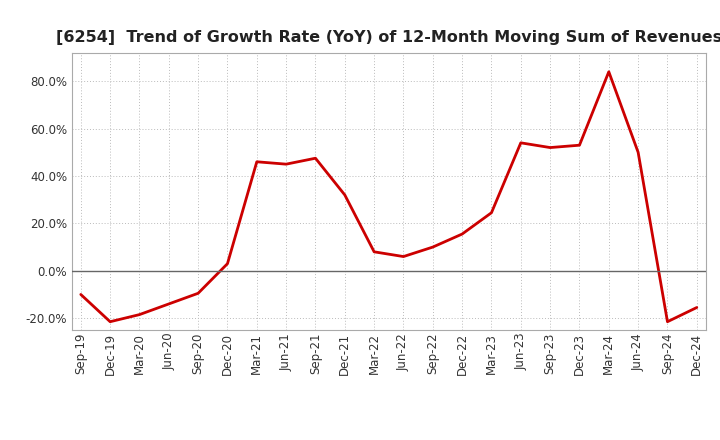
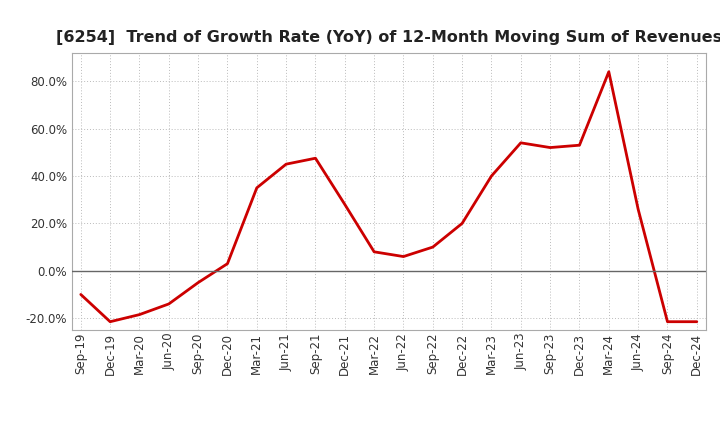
Sep-20: -9.5% -> -5.0%
Mar-21: 46.0% -> 35.0%
Dec-21: 32.0% -> 28.0%
Dec-22: 15.5% -> 20.0%
Mar-23: 24.5% -> 40.0%
Jun-24: 50.0% -> 26.0%
Dec-24: -15.5% -> -21.5%
